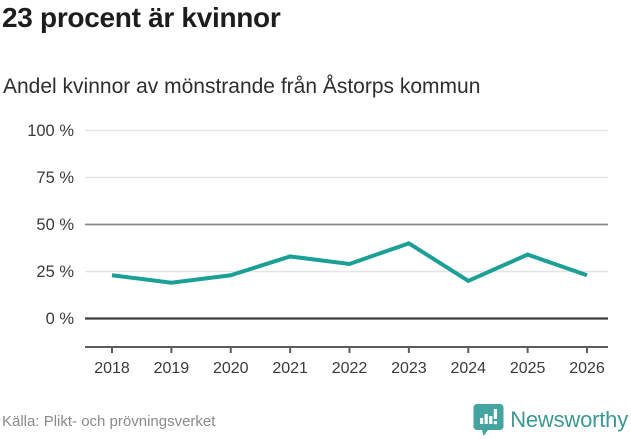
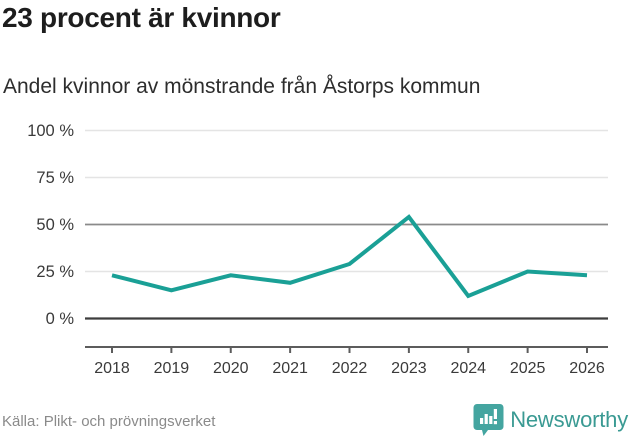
2019: 19% -> 15%
2021: 33% -> 19%
2023: 40% -> 54%
2024: 20% -> 12%
2025: 34% -> 25%
